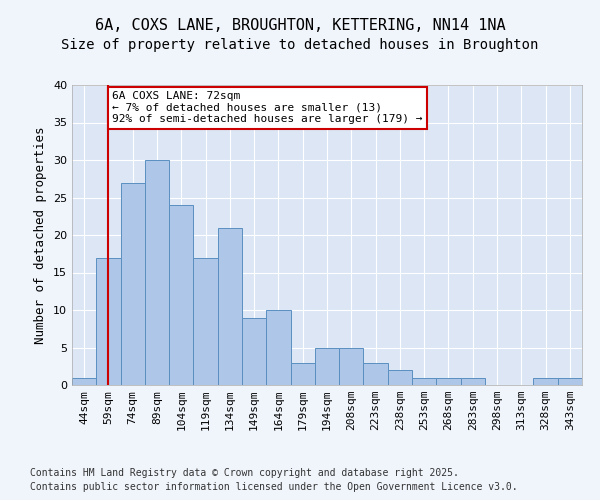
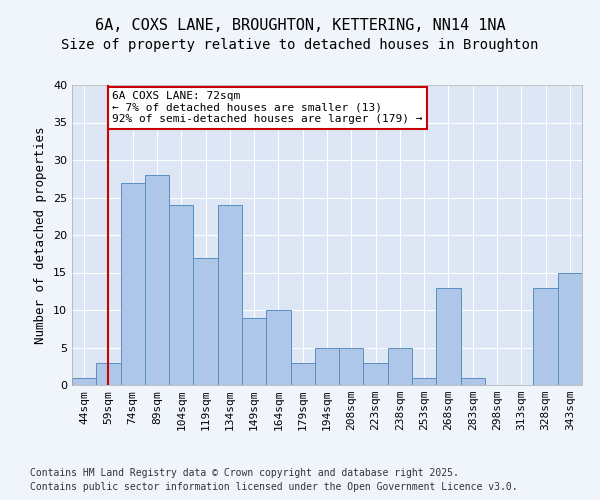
59sqm: 17 -> 3
89sqm: 30 -> 28
134sqm: 21 -> 24
238sqm: 2 -> 5
268sqm: 1 -> 13
328sqm: 1 -> 13
343sqm: 1 -> 15
